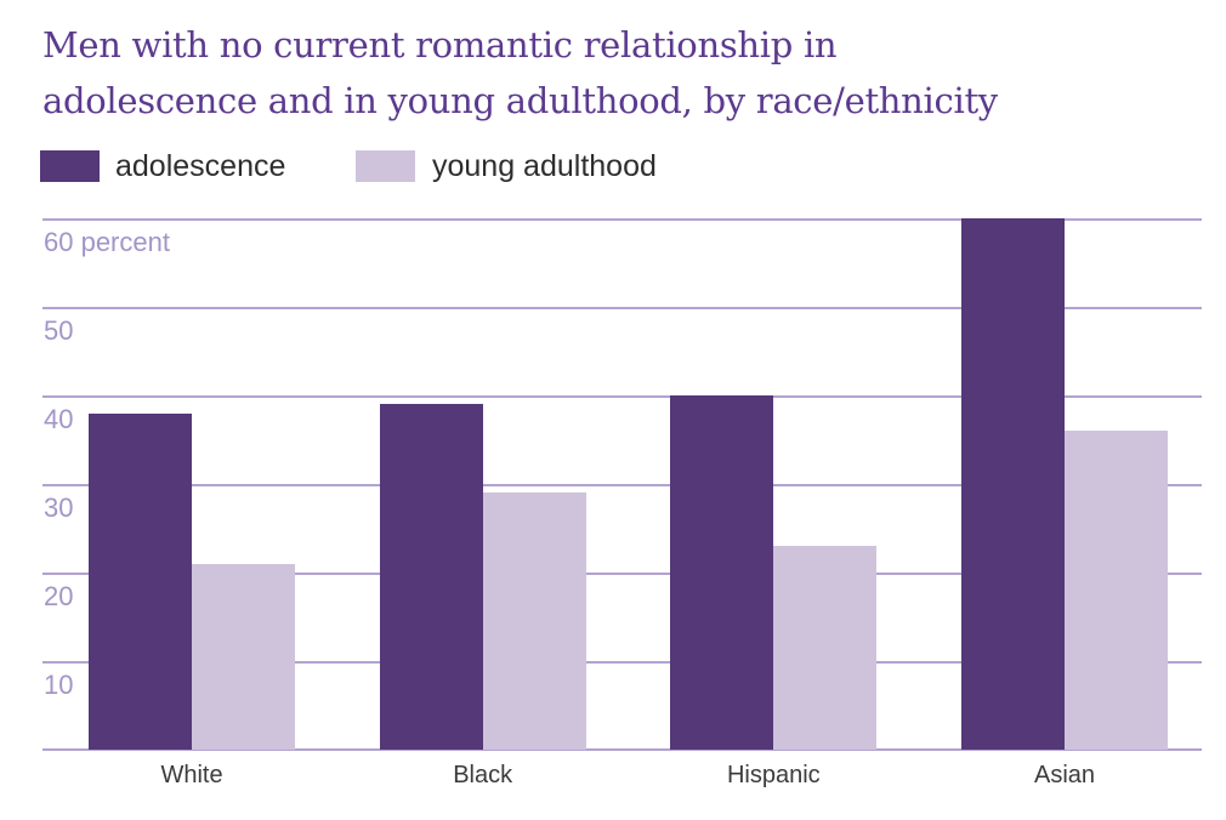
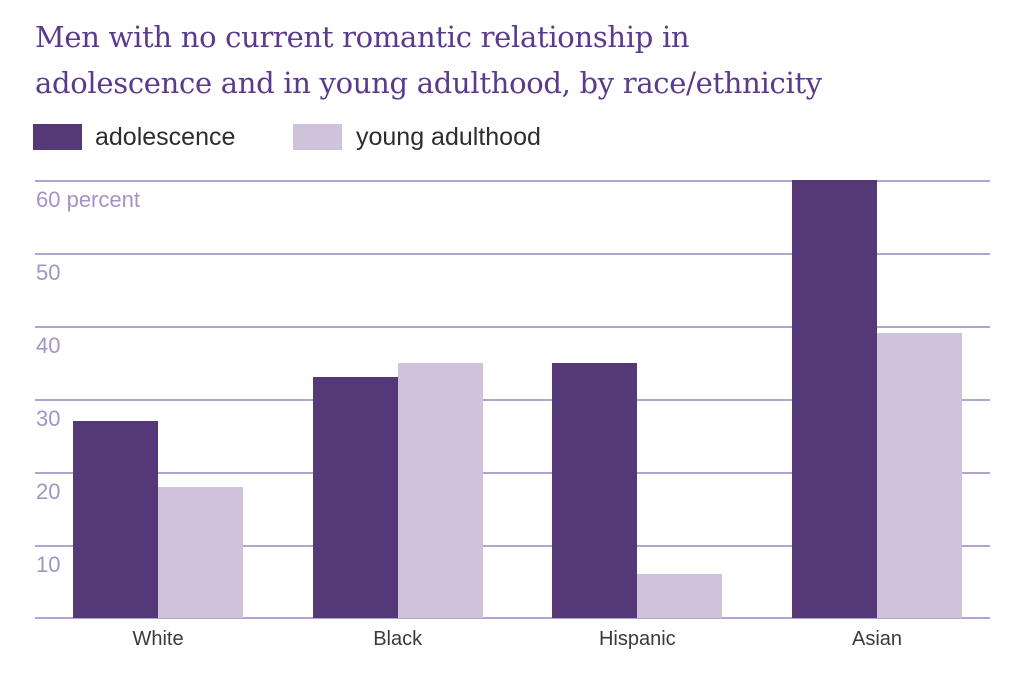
adolescence/White: 38 -> 27
young adulthood/White: 21 -> 18
adolescence/Black: 39 -> 33
young adulthood/Black: 29 -> 35
adolescence/Hispanic: 40 -> 35
young adulthood/Hispanic: 23 -> 6
young adulthood/Asian: 36 -> 39
